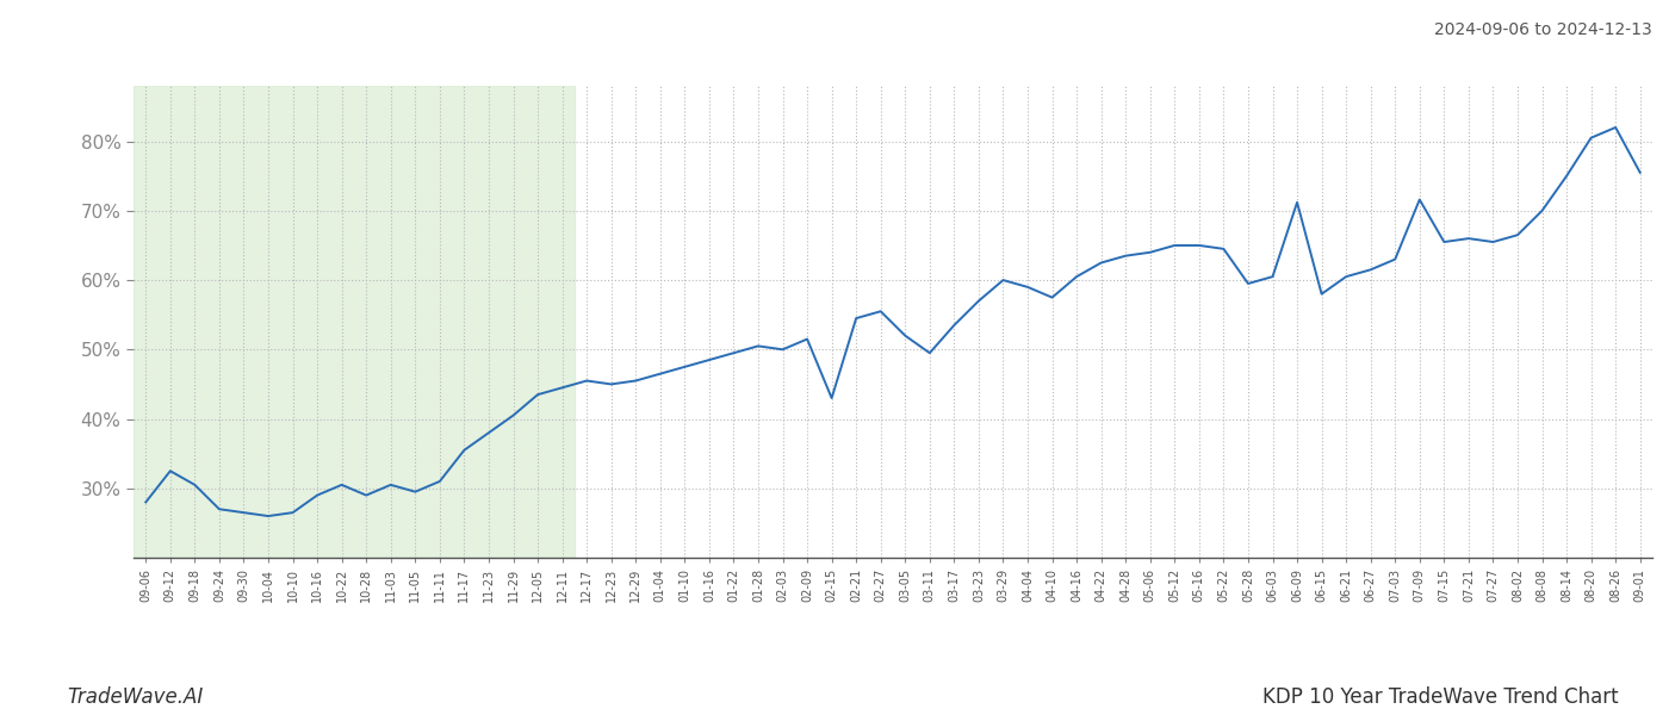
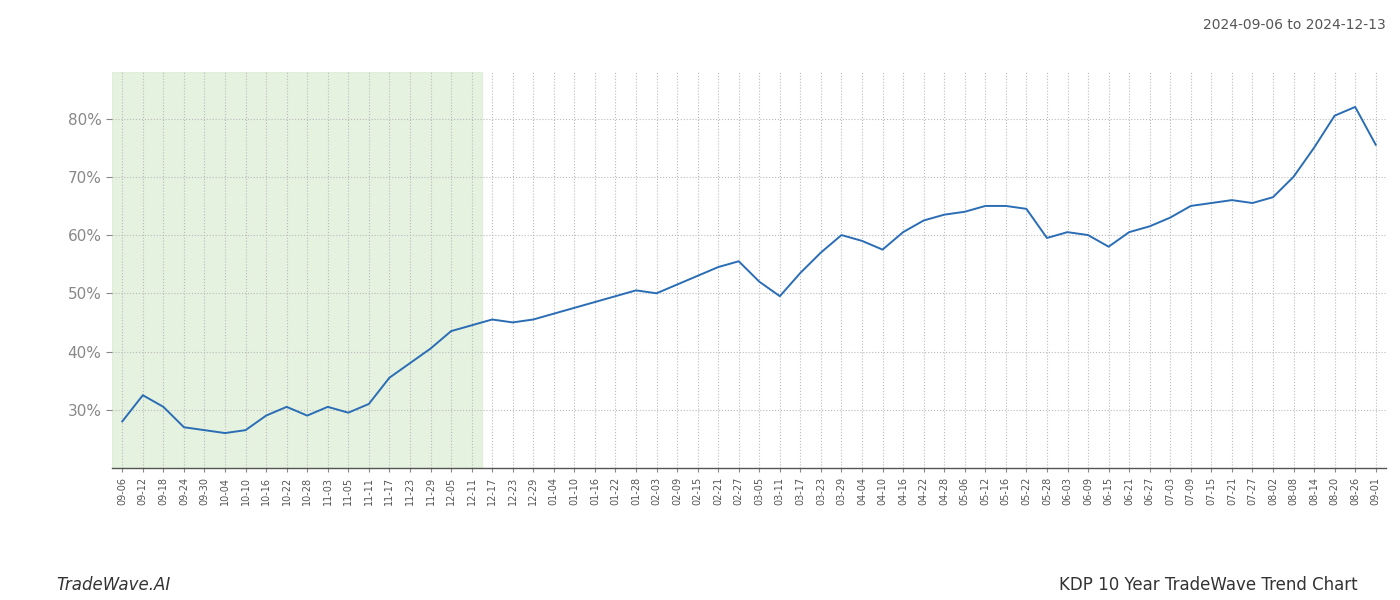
02-15: 43.0% -> 53.0%
06-09: 71.2% -> 60.0%
07-09: 71.6% -> 65.0%
